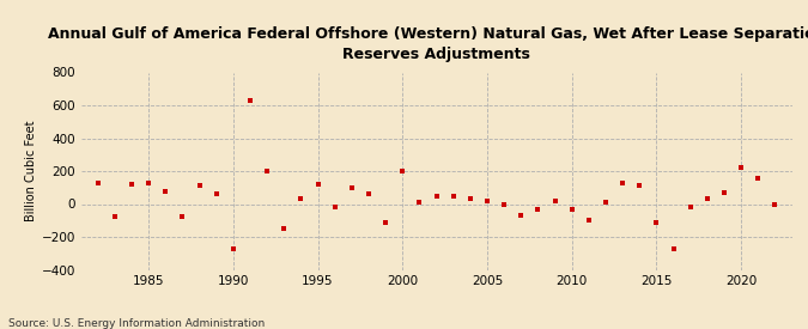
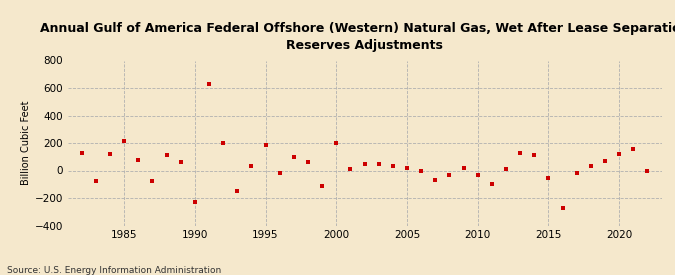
1985: 130 -> 220
1990: -270 -> -230
1995: 120 -> 180
2015: -110 -> -60
2020: 220 -> 120
